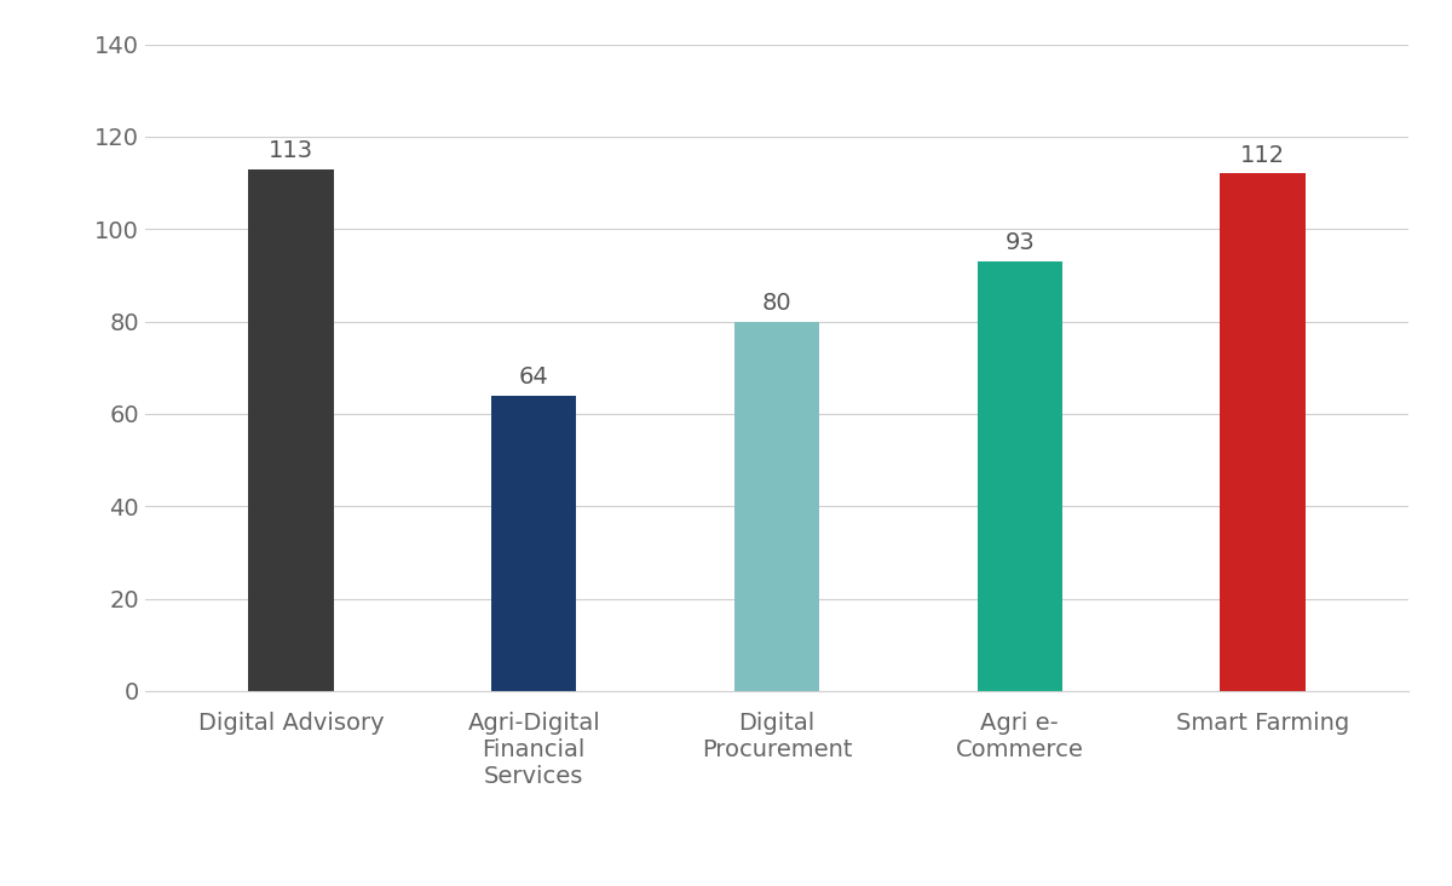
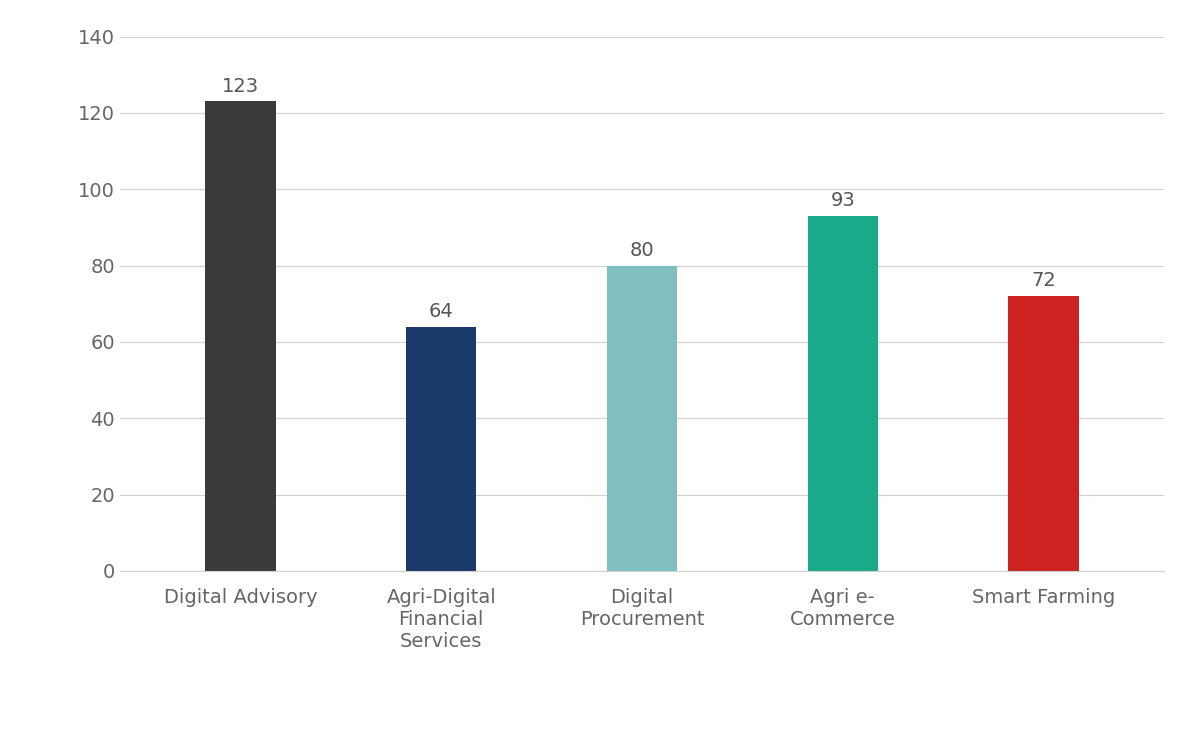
Digital Advisory: 113 -> 123
Smart Farming: 112 -> 72
